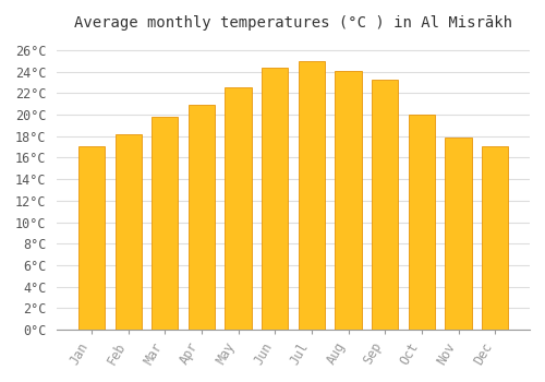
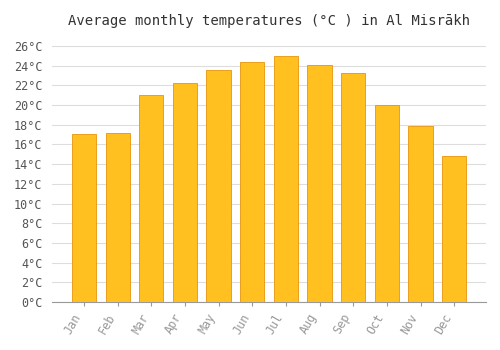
Feb: 18.2°C -> 17.2°C
Mar: 19.8°C -> 21.0°C
Apr: 20.9°C -> 22.2°C
May: 22.5°C -> 23.6°C
Dec: 17.1°C -> 14.8°C
